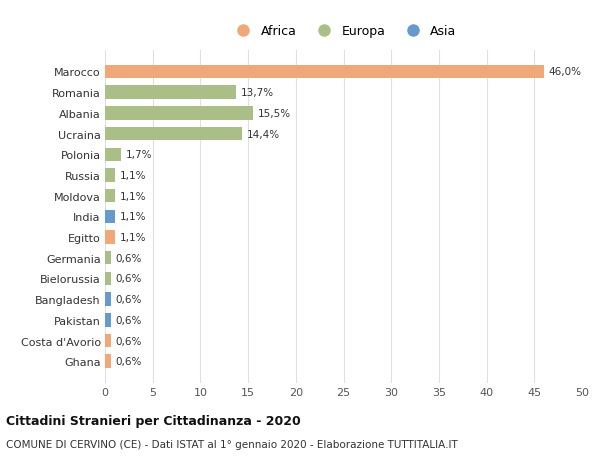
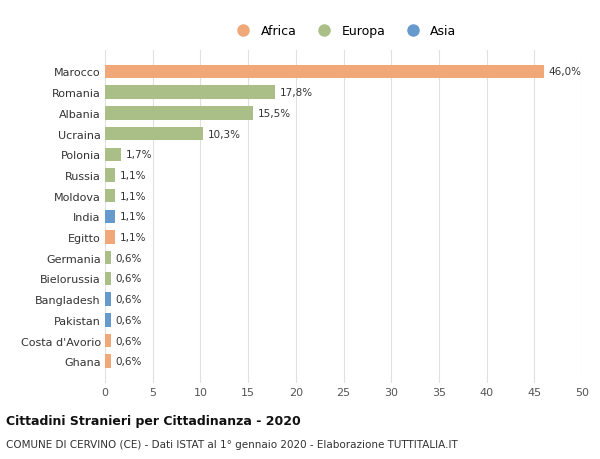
Romania: 13,7% -> 17,8%
Ucraina: 14,4% -> 10,3%
